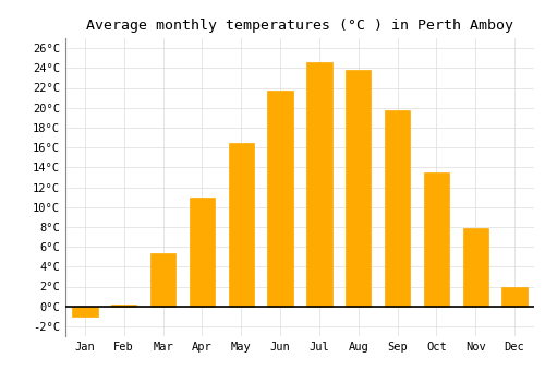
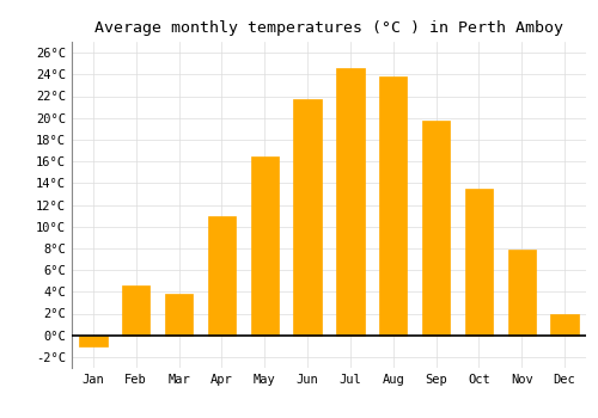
Feb: 0.2°C -> 4.6°C
Mar: 5.3°C -> 3.8°C
